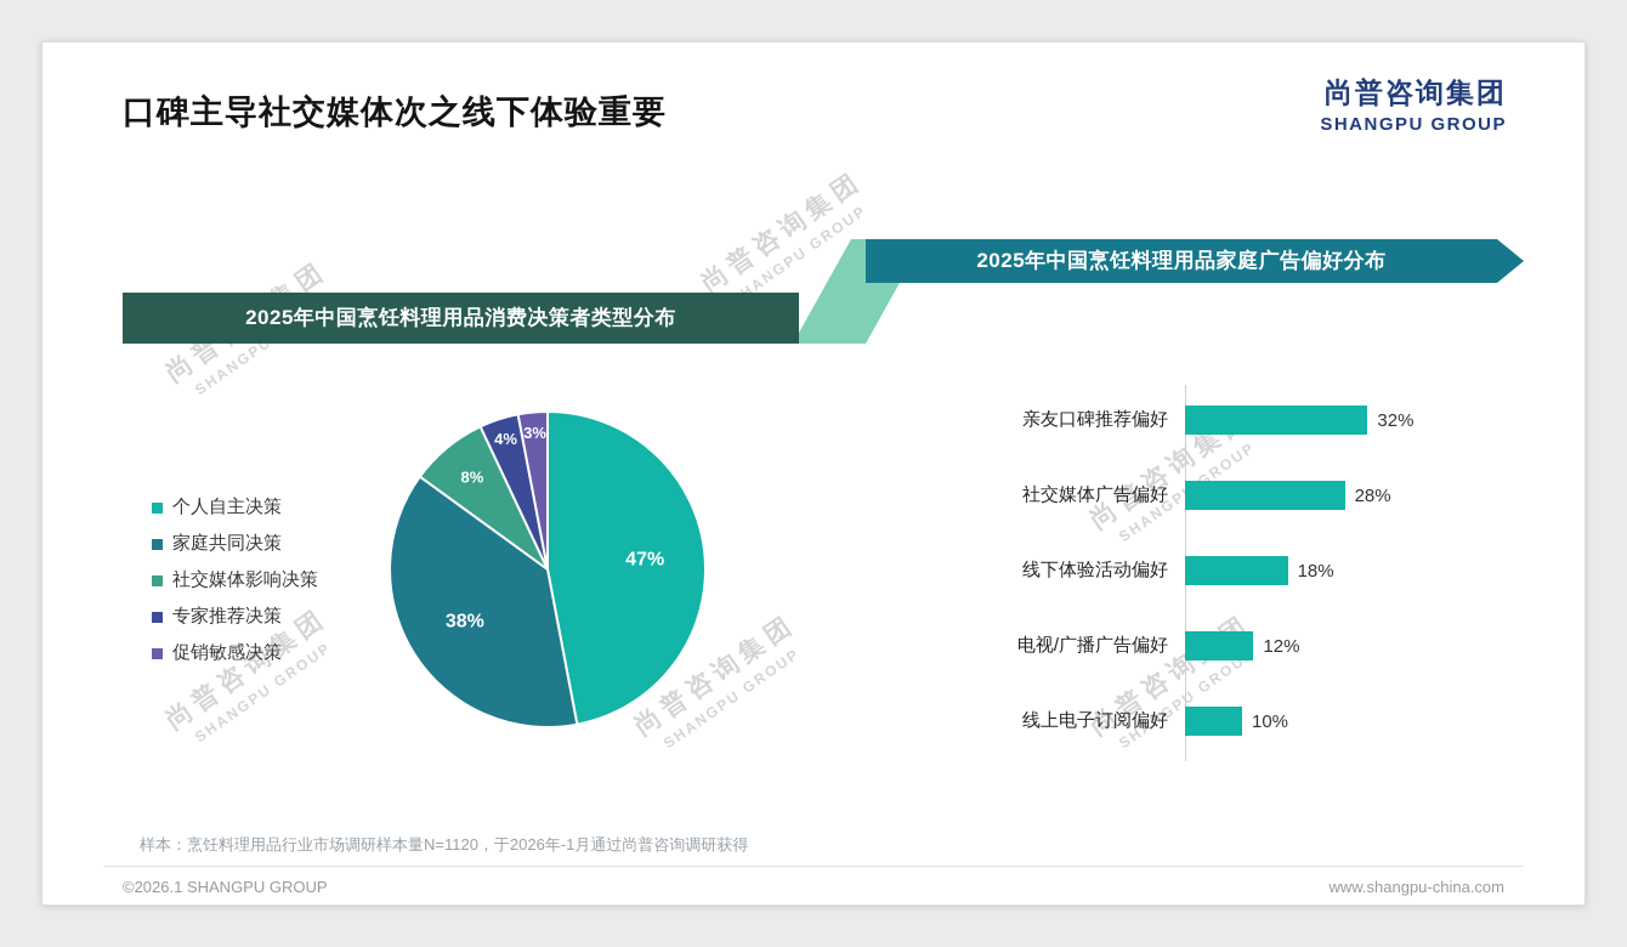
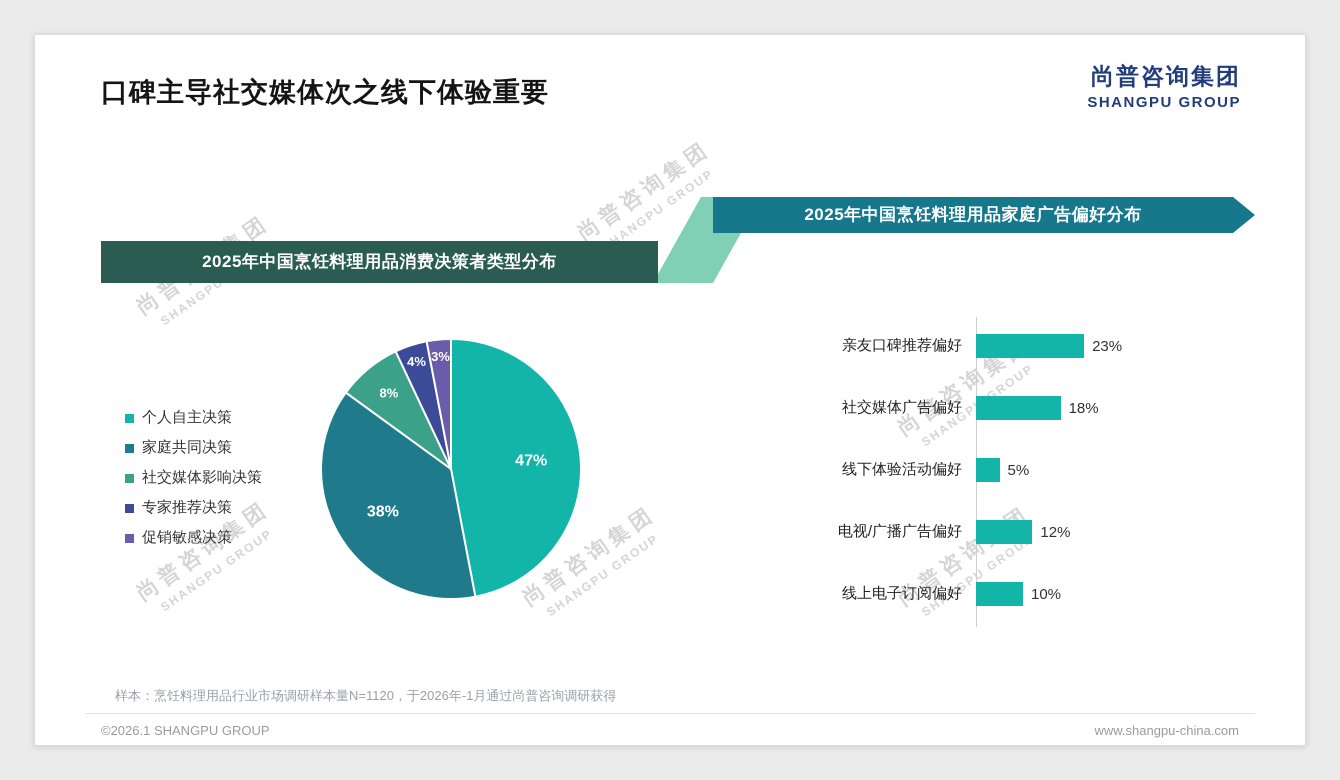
2025年中国烹饪料理用品家庭广告偏好分布/亲友口碑推荐偏好: 32% -> 23%
2025年中国烹饪料理用品家庭广告偏好分布/社交媒体广告偏好: 28% -> 18%
2025年中国烹饪料理用品家庭广告偏好分布/线下体验活动偏好: 18% -> 5%
